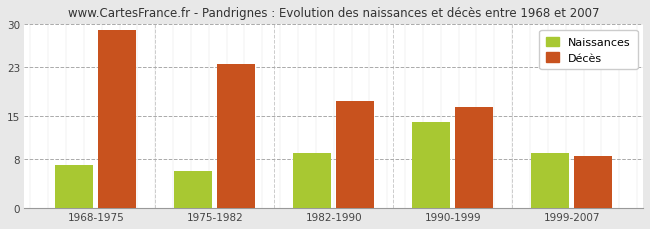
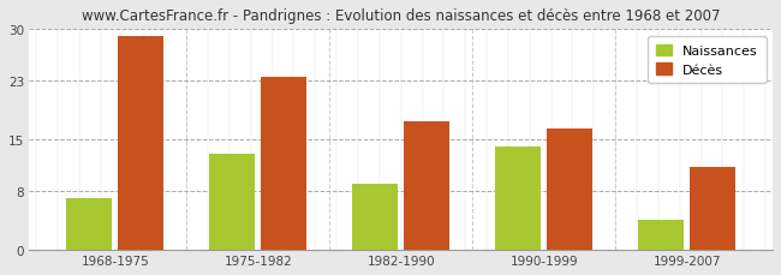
Naissances/1975-1982: 6 -> 13
Naissances/1999-2007: 9 -> 4
Décès/1999-2007: 8.5 -> 11.2
